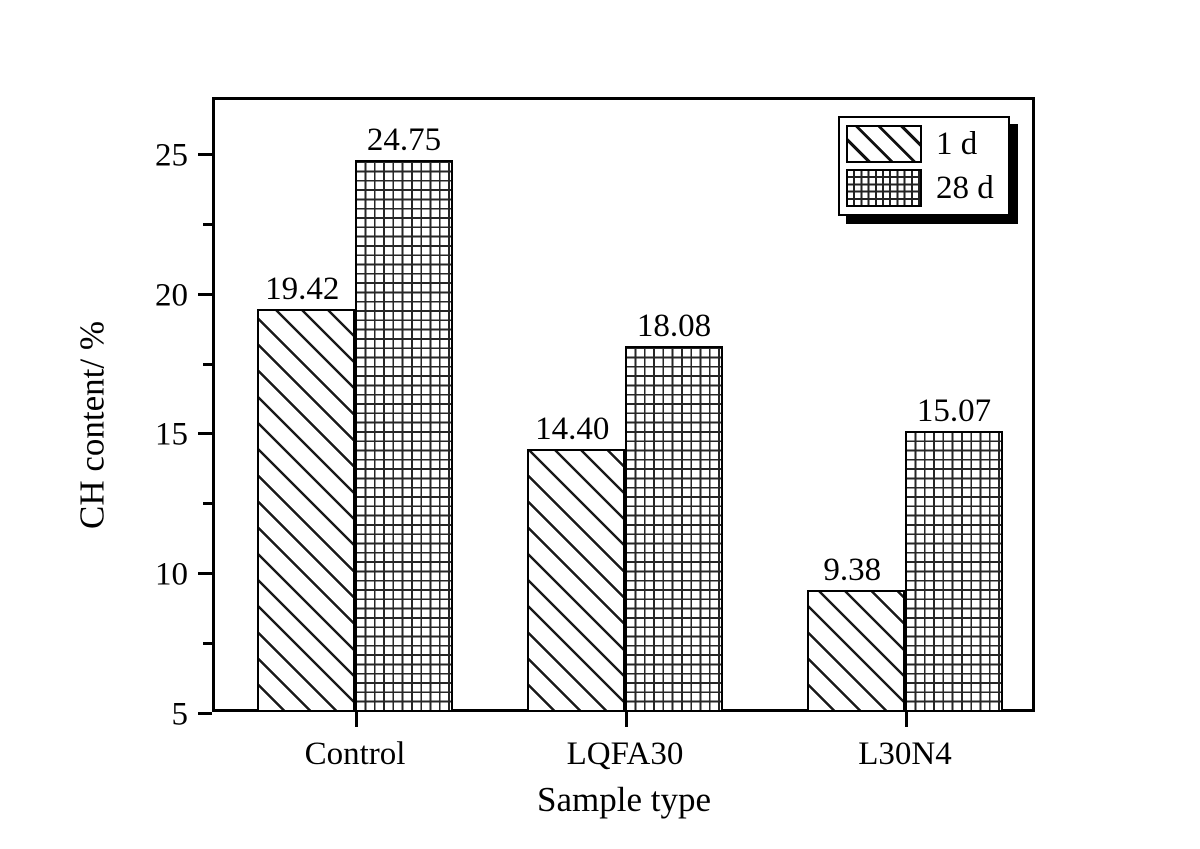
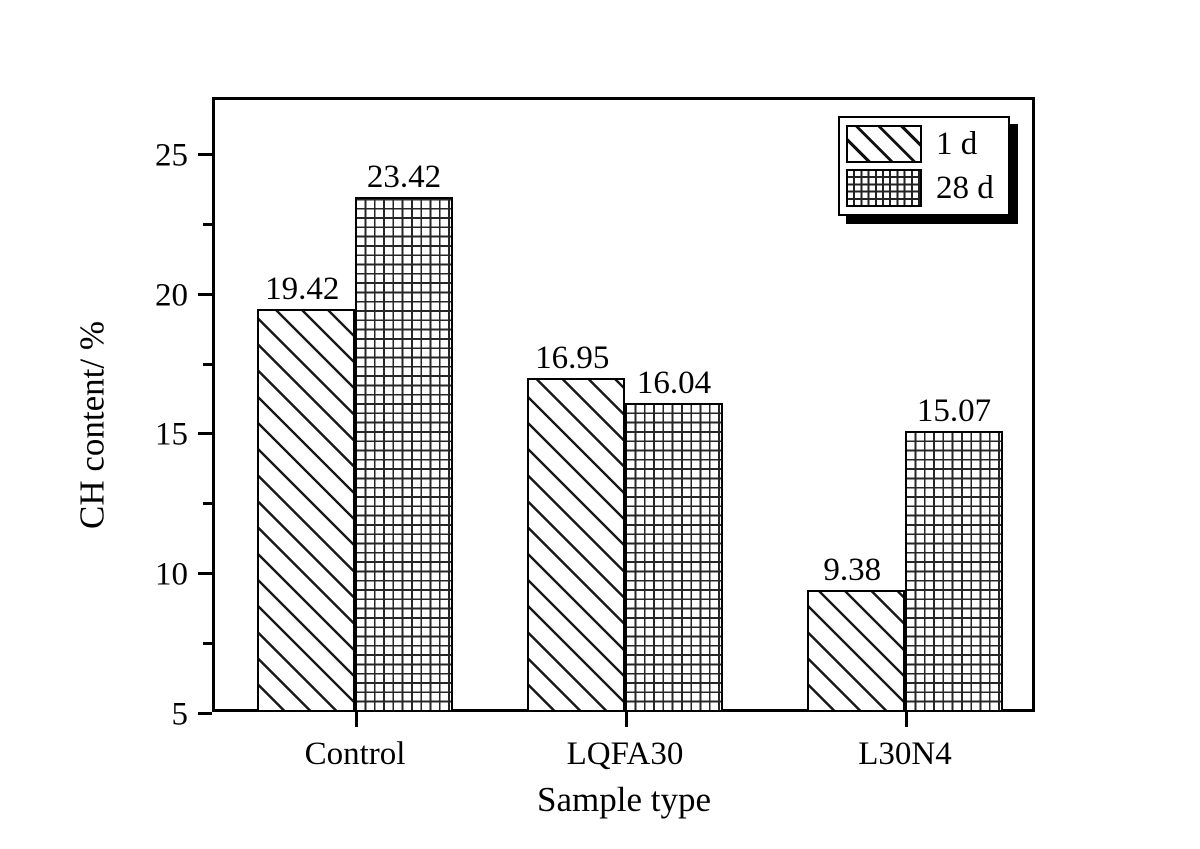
28 d/Control: 24.75 -> 23.42
1 d/LQFA30: 14.40 -> 16.95
28 d/LQFA30: 18.08 -> 16.04
